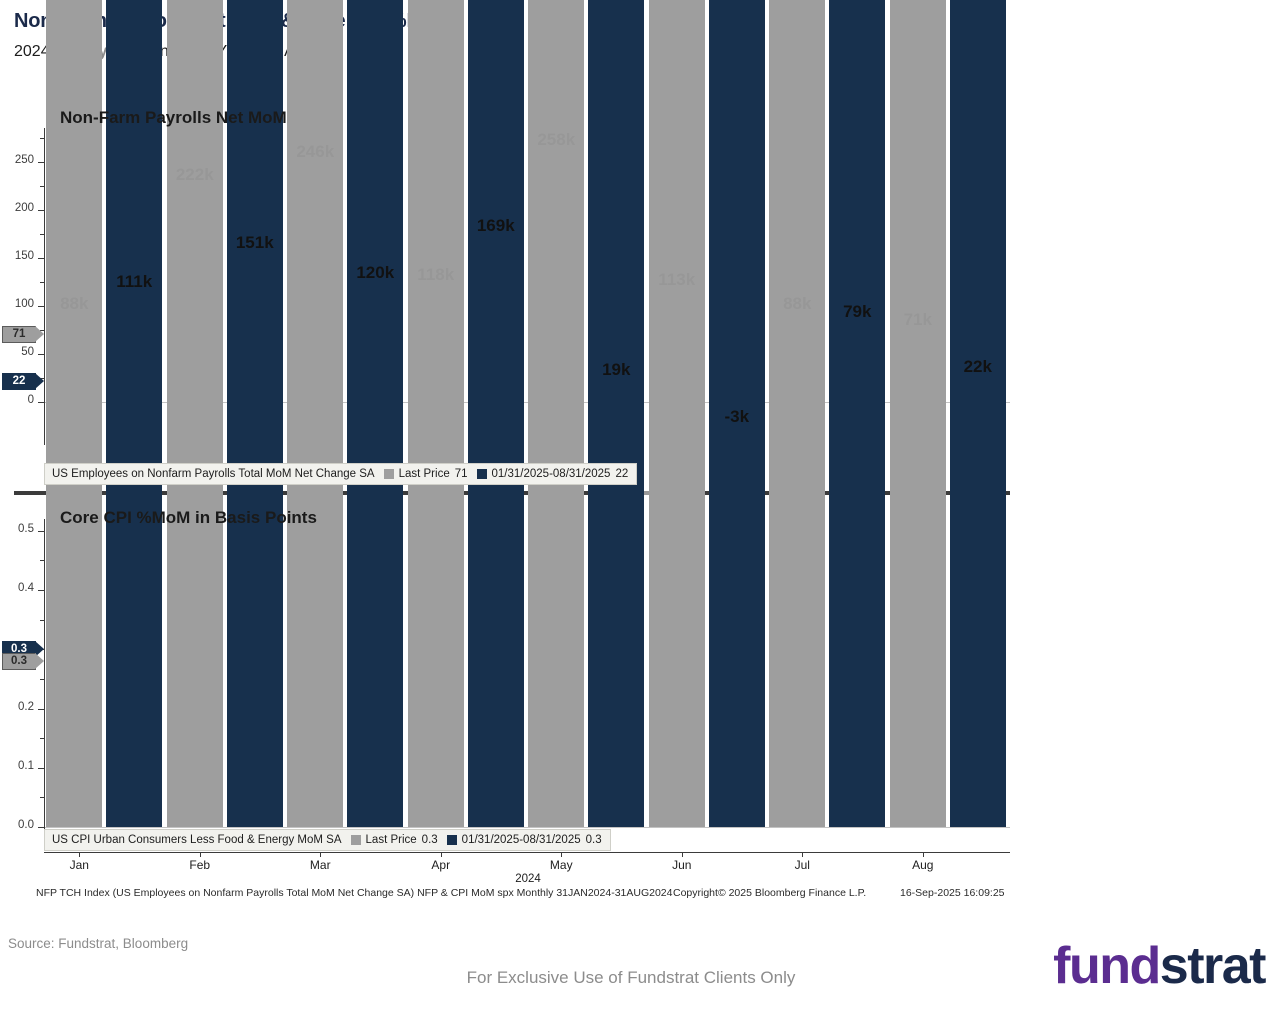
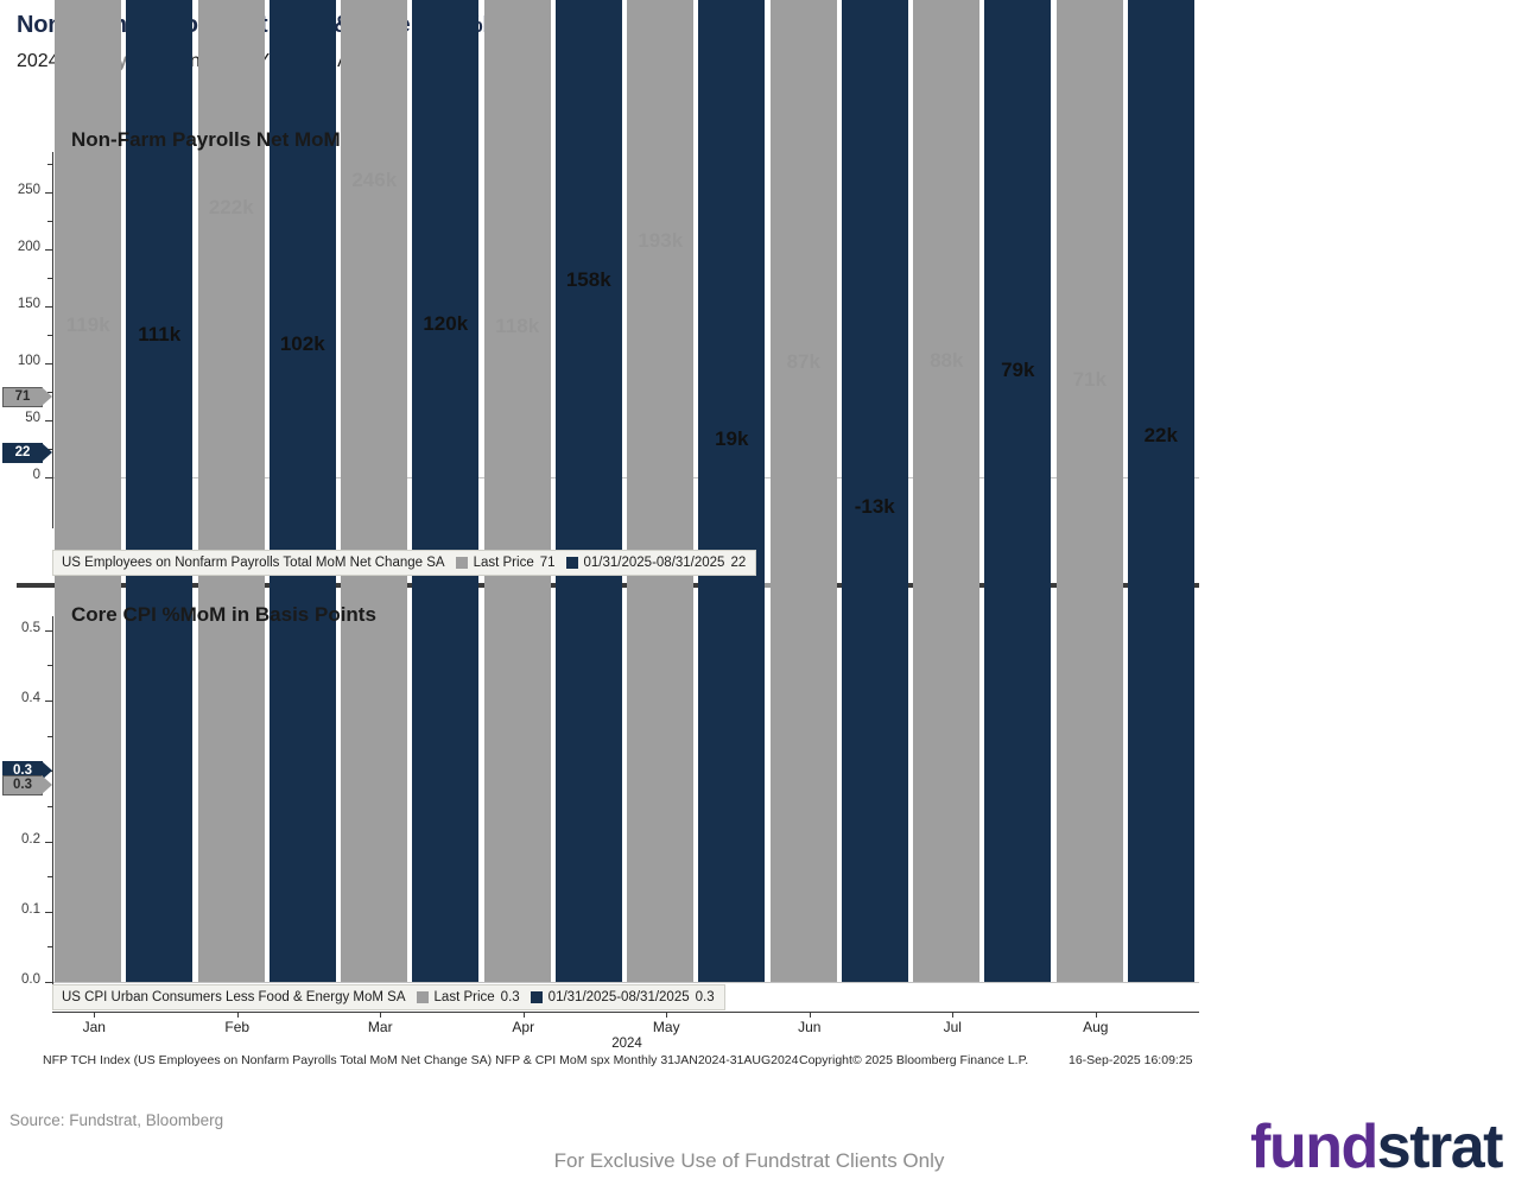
Non-Farm Payrolls Net MoM/Last Price/Jan: 88k -> 119k
Non-Farm Payrolls Net MoM/01/31/2025-08/31/2025/Feb: 151k -> 102k
Non-Farm Payrolls Net MoM/01/31/2025-08/31/2025/Apr: 169k -> 158k
Non-Farm Payrolls Net MoM/Last Price/May: 258k -> 193k
Non-Farm Payrolls Net MoM/Last Price/Jun: 113k -> 87k
Non-Farm Payrolls Net MoM/01/31/2025-08/31/2025/Jun: -3k -> -13k
